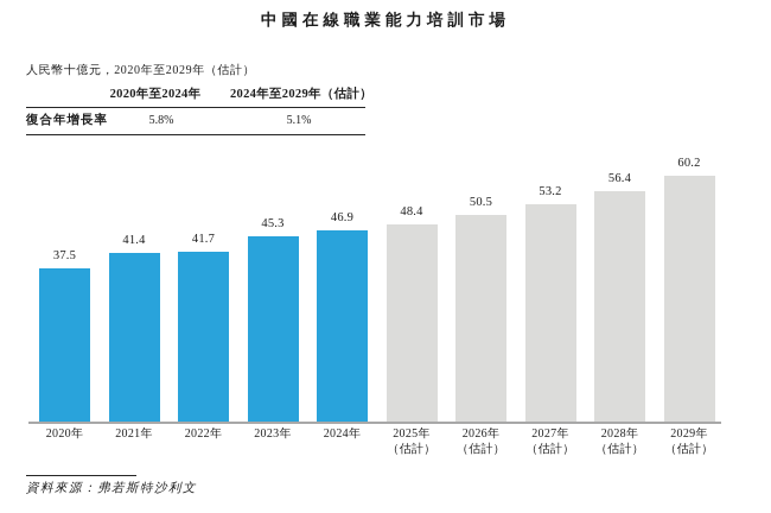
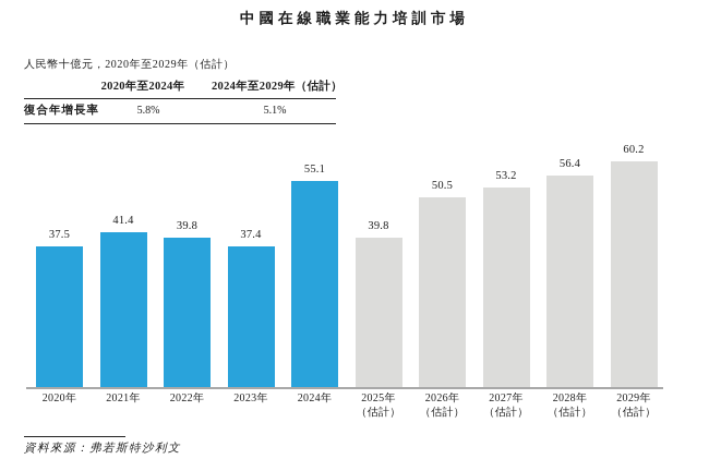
2022年: 41.7 -> 39.8
2023年: 45.3 -> 37.4
2024年: 46.9 -> 55.1
2025年: 48.4 -> 39.8
